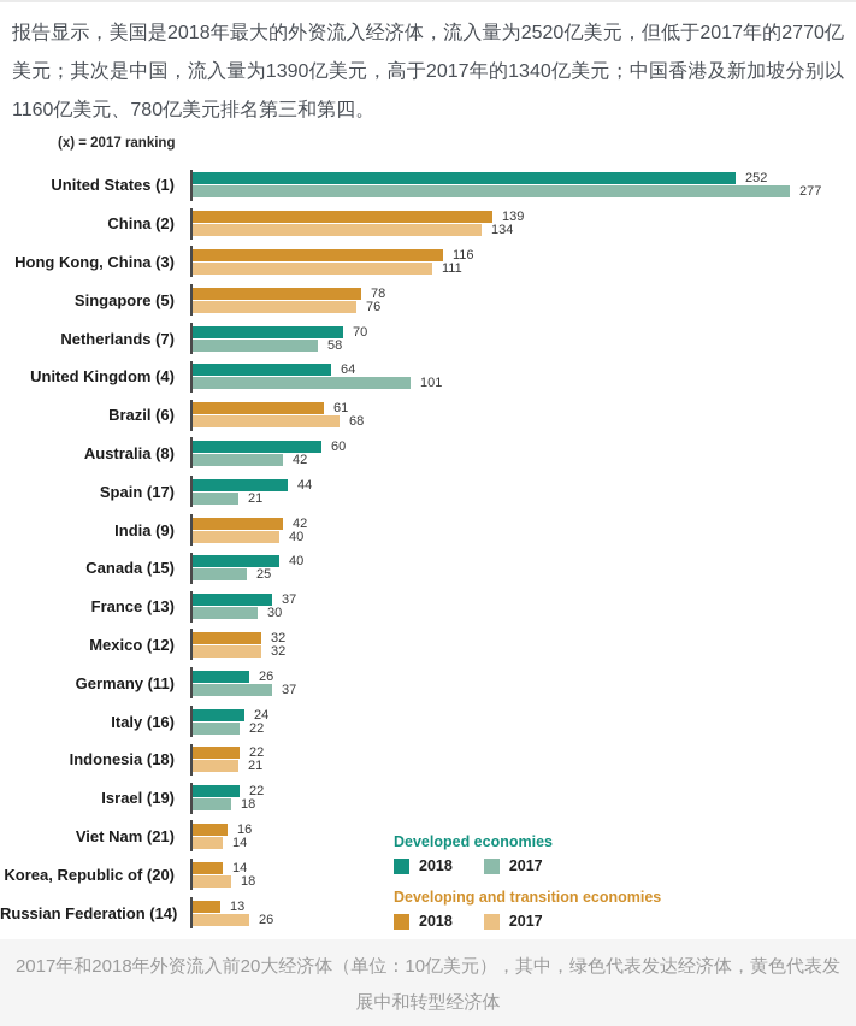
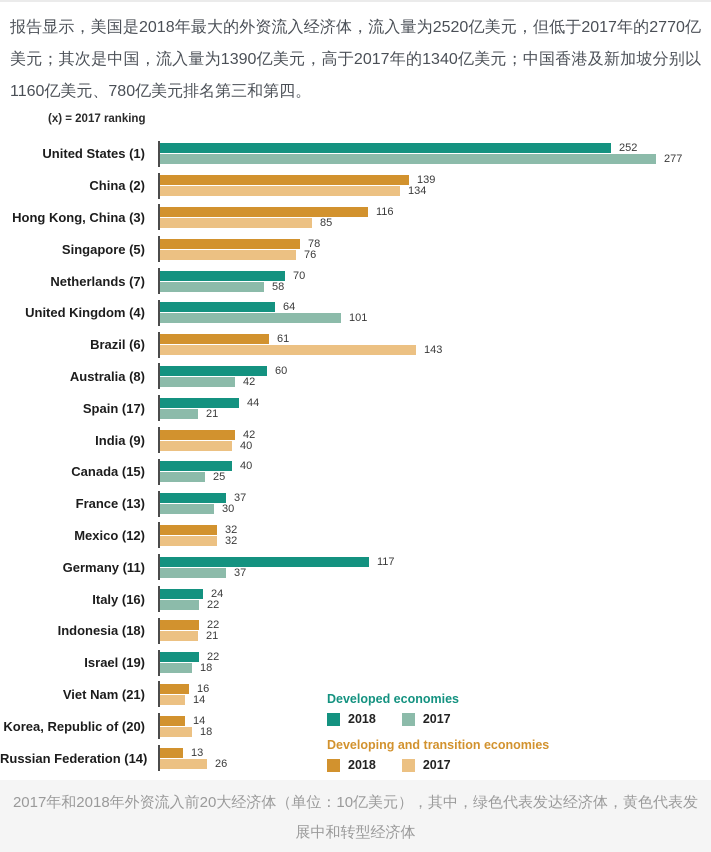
2017/Hong Kong, China (3): 111 -> 85
2017/Brazil (6): 68 -> 143
2018/Germany (11): 26 -> 117
